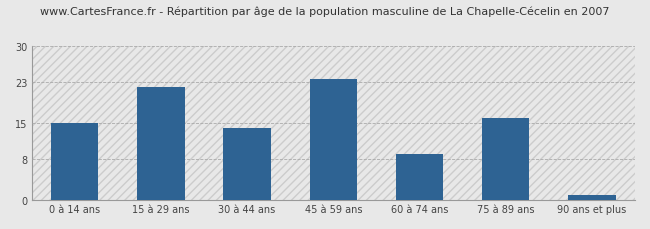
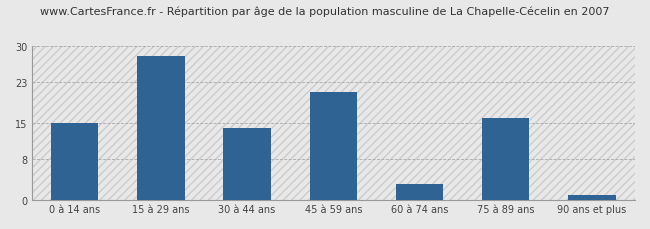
15 à 29 ans: 22.0 -> 28.0
45 à 59 ans: 23.5 -> 21.0
60 à 74 ans: 9.0 -> 3.0
